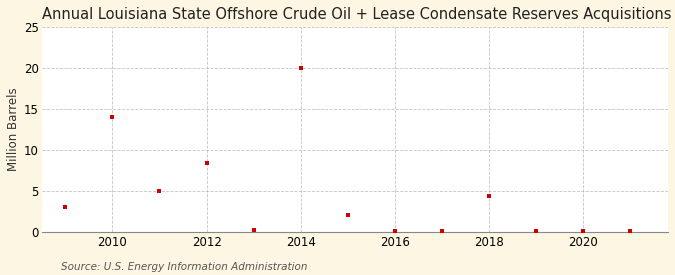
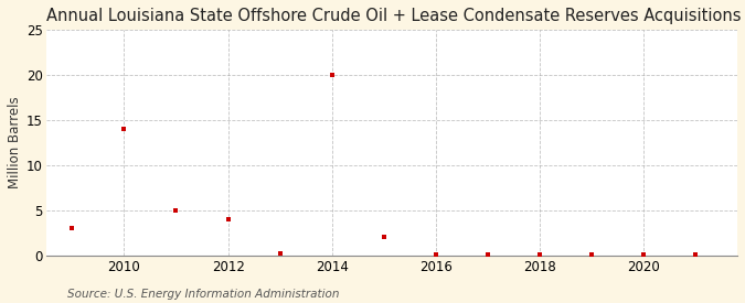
2012: 8.4 -> 4.0
2018: 4.4 -> 0.1
